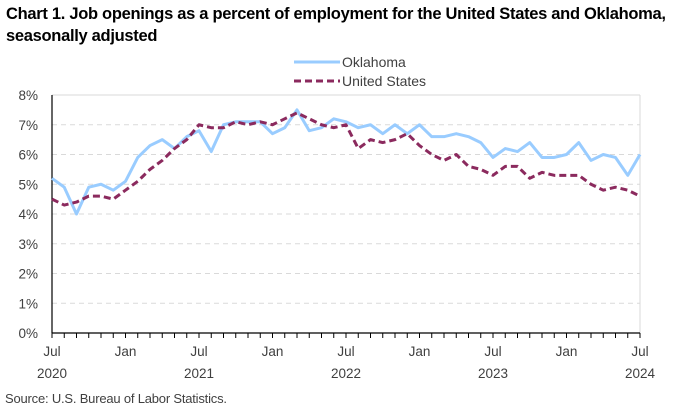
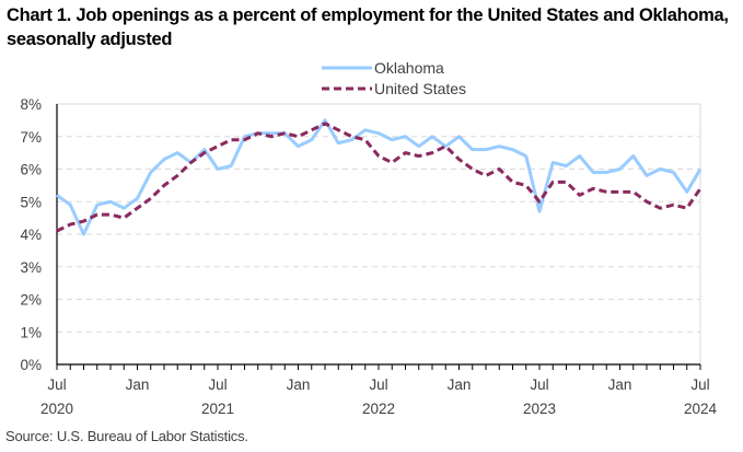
United States/Jul 2020: 4.5% -> 4.1%
Oklahoma/Jul 2021: 6.8% -> 6.0%
United States/Jul 2021: 7.0% -> 6.7%
United States/Jul 2022: 7.0% -> 6.4%
Oklahoma/Jul 2023: 5.9% -> 4.7%
United States/Jul 2023: 5.3% -> 5.0%
United States/Jul 2024: 4.6% -> 5.4%
